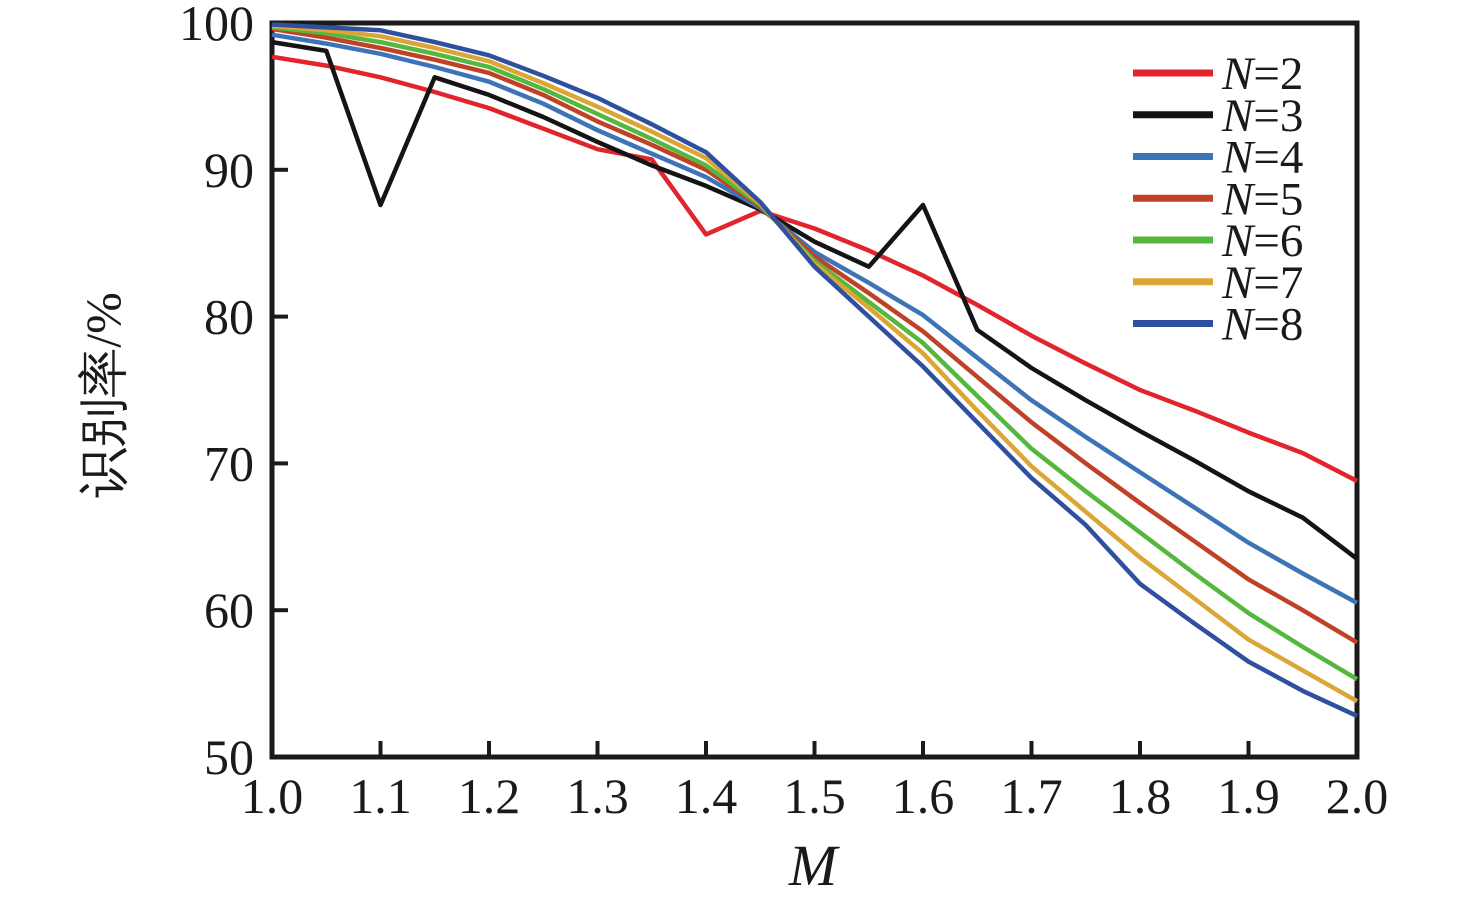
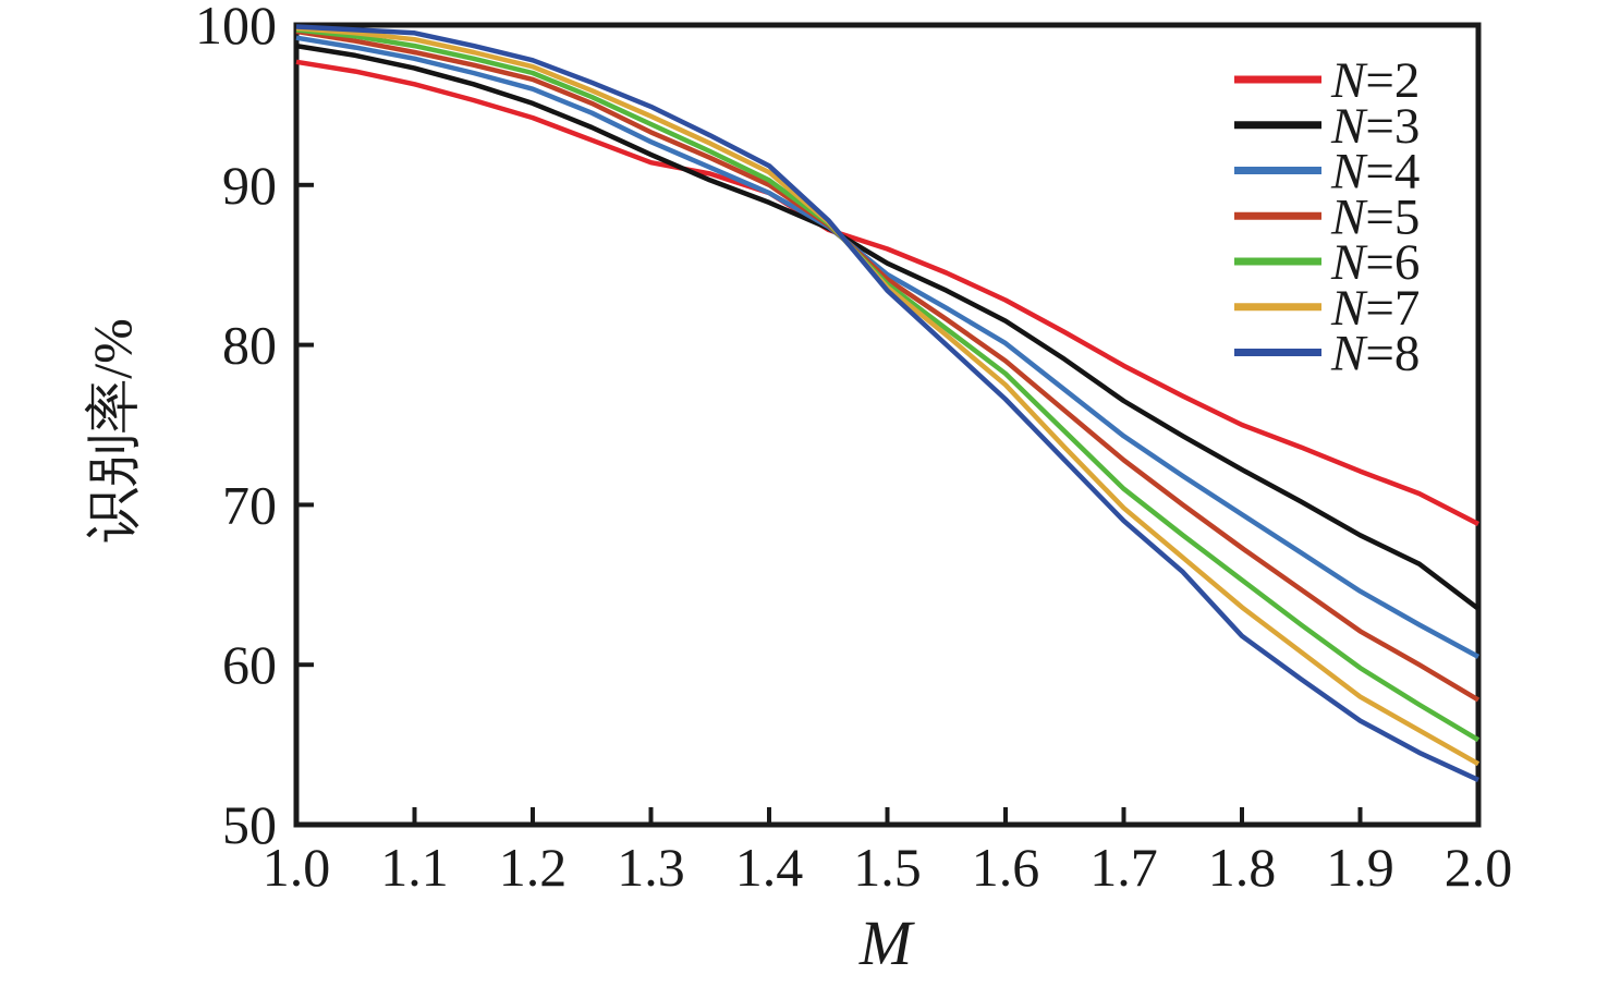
N=3/1.1: 87.6 -> 97.3
N=2/1.4: 85.6 -> 89.5
N=3/1.6: 87.6 -> 81.5
